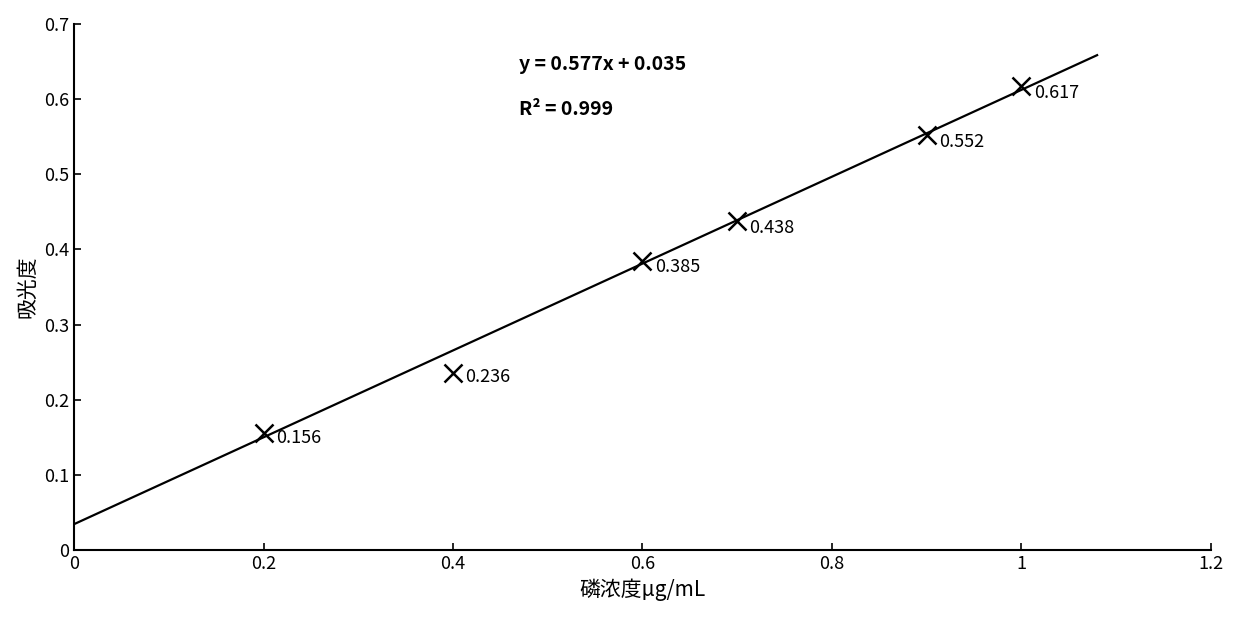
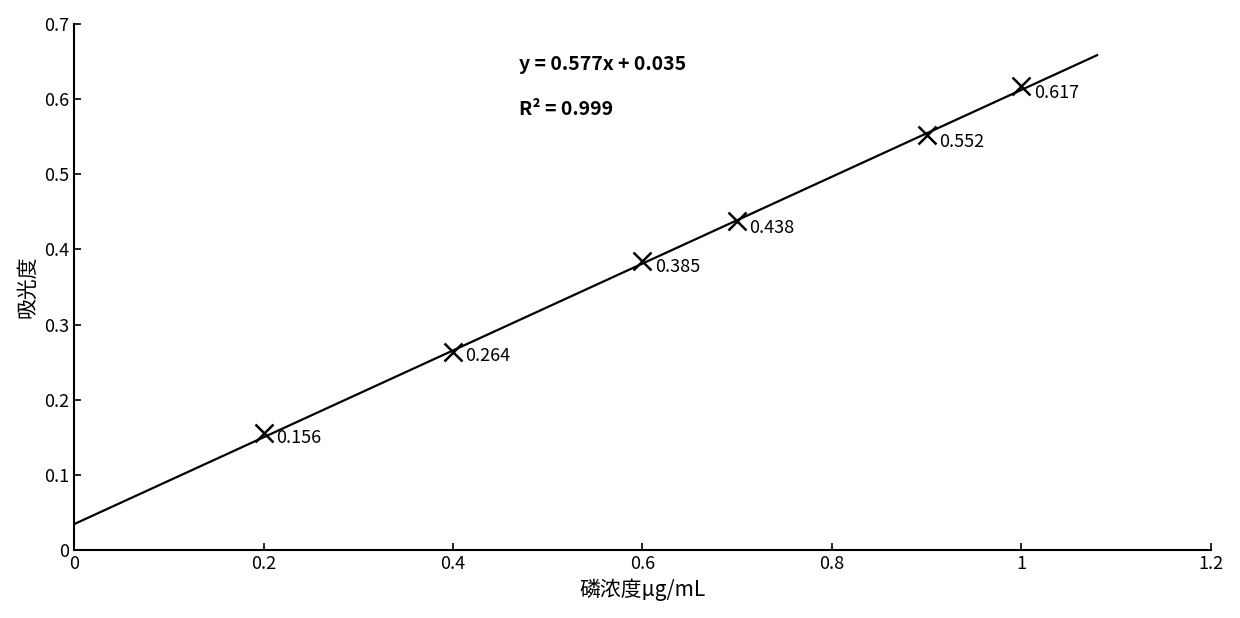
0.4: 0.236 -> 0.264
